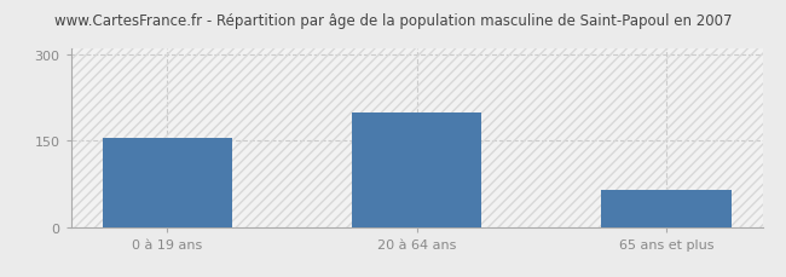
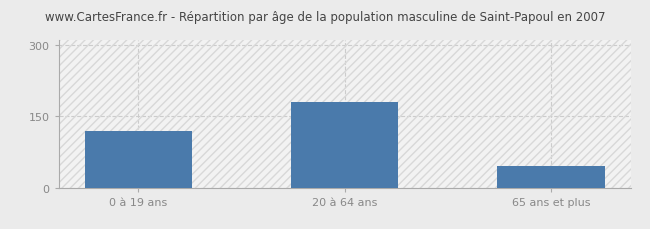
0 à 19 ans: 155 -> 120
20 à 64 ans: 200 -> 180
65 ans et plus: 65 -> 45
